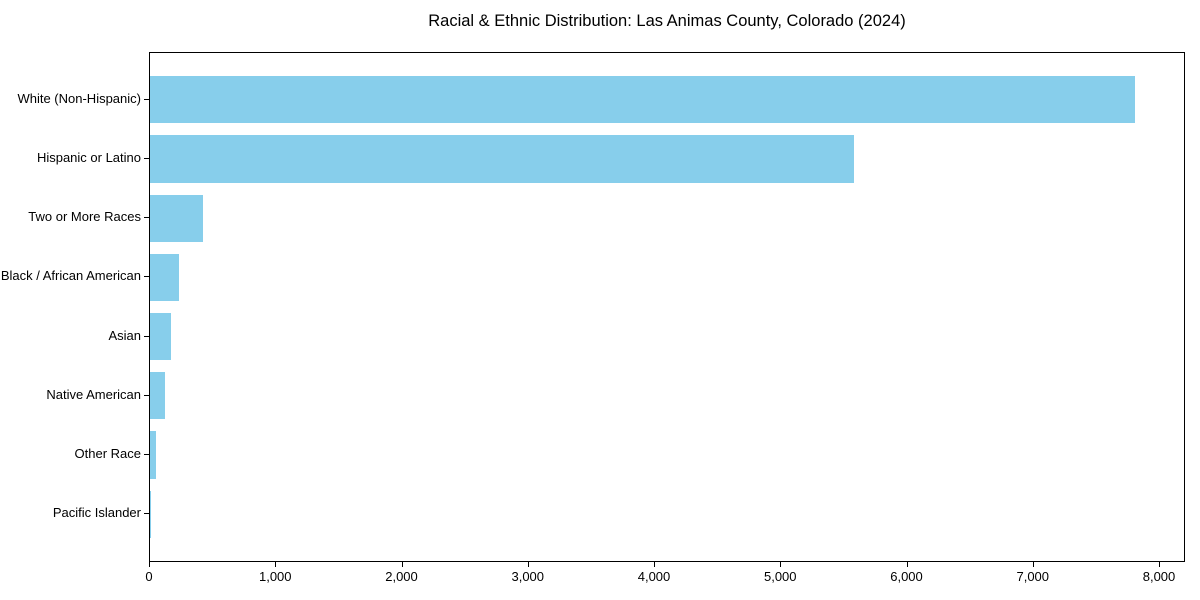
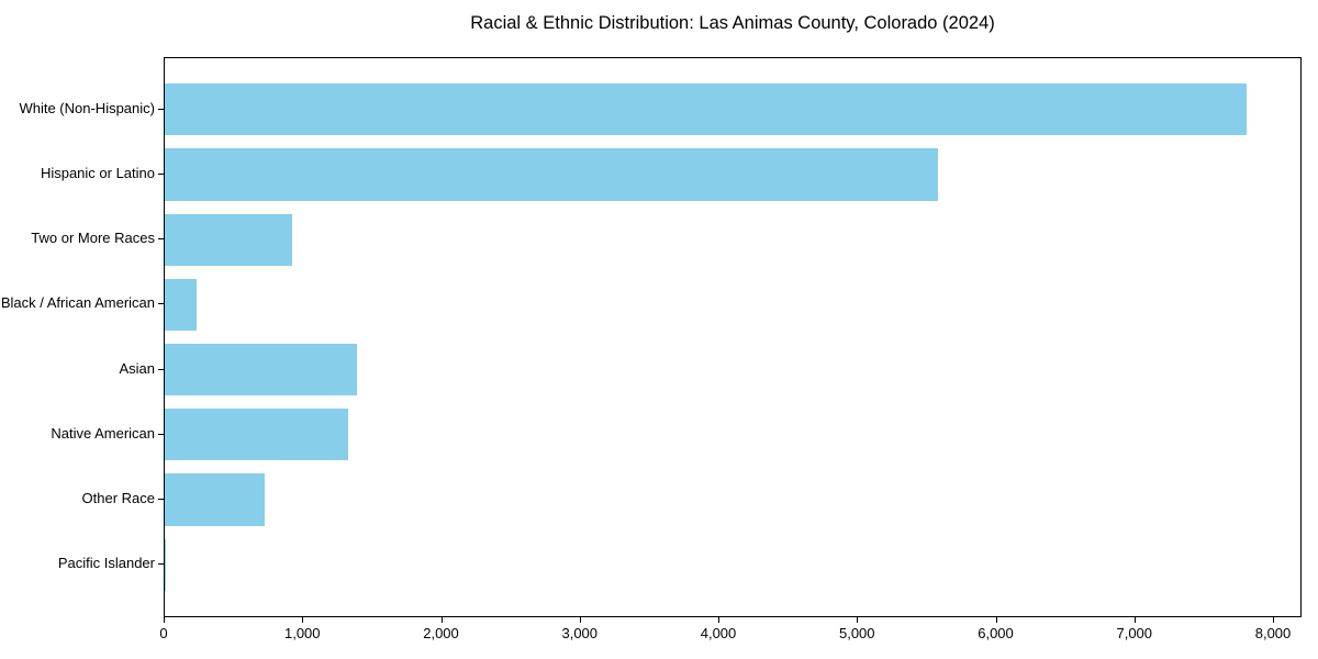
Two or More Races: 420 -> 920
Asian: 170 -> 1390
Native American: 120 -> 1320
Other Race: 50 -> 720
